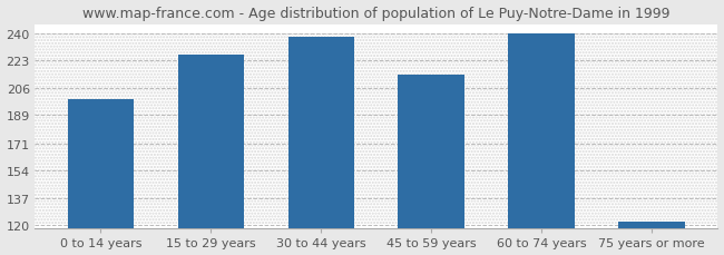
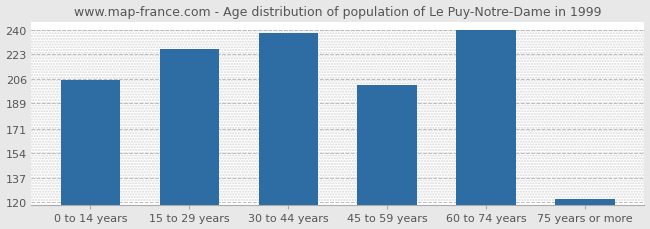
0 to 14 years: 199 -> 205
45 to 59 years: 214 -> 202
